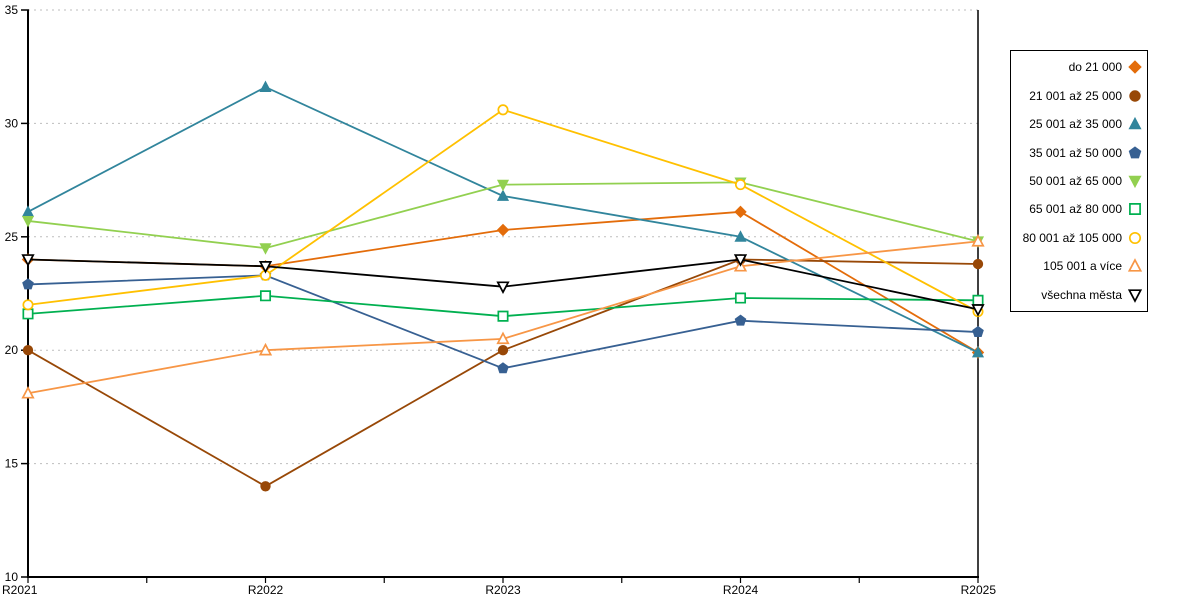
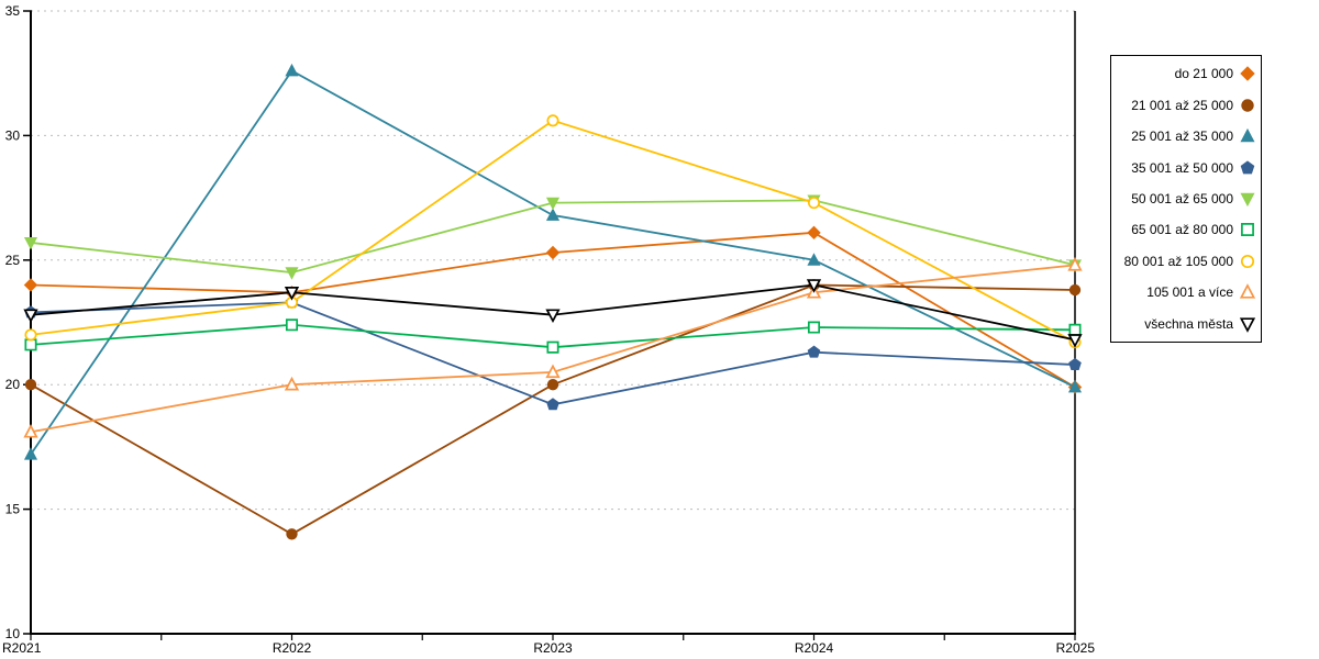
25 001 až 35 000/R2021: 26.1 -> 17.2
všechna města/R2021: 24.0 -> 22.8
25 001 až 35 000/R2022: 31.6 -> 32.6
